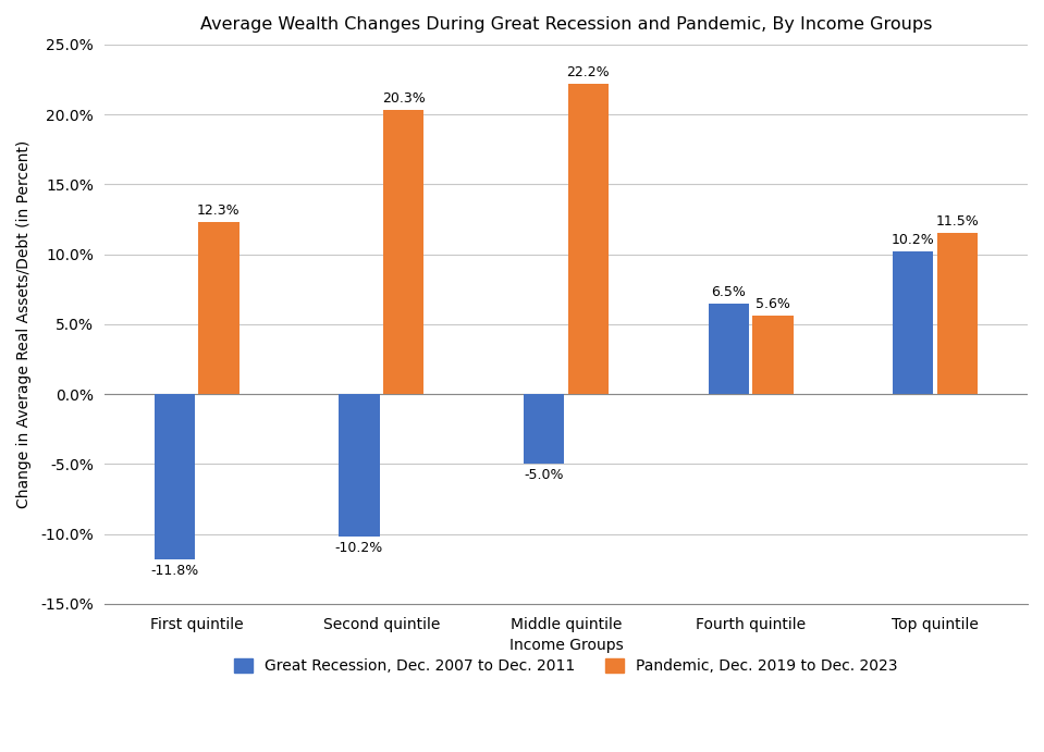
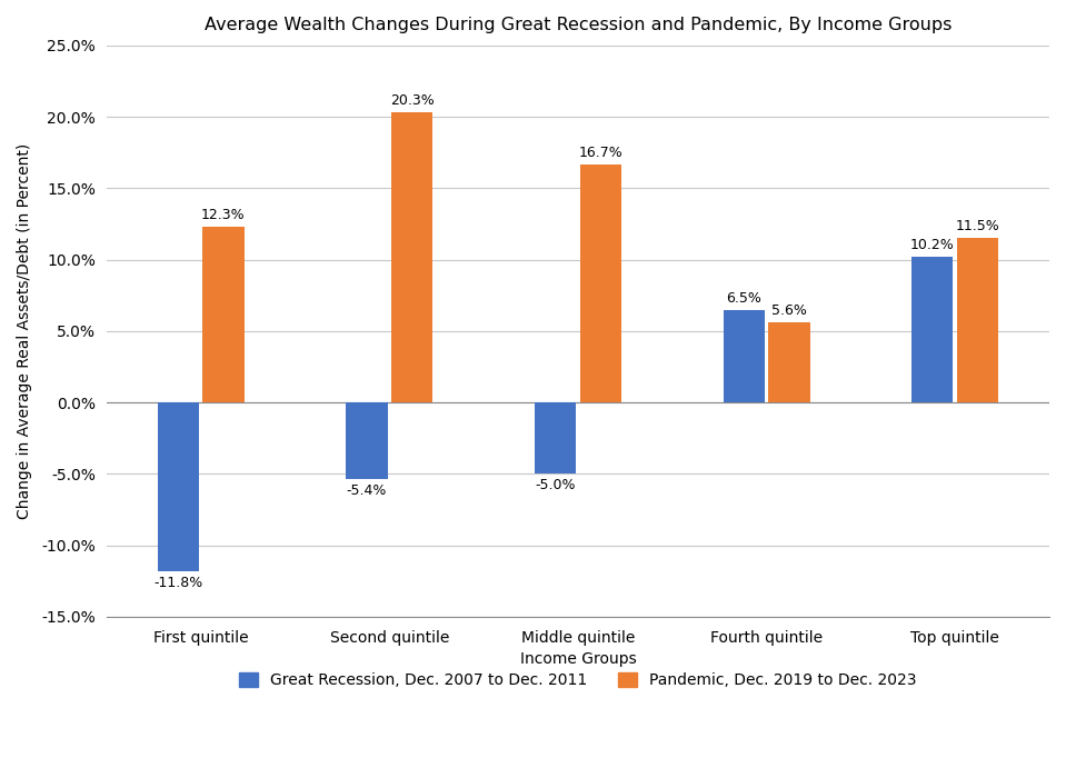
Great Recession, Dec. 2007 to Dec. 2011/Second quintile: -10.2% -> -5.4%
Pandemic, Dec. 2019 to Dec. 2023/Middle quintile: 22.2% -> 16.7%
